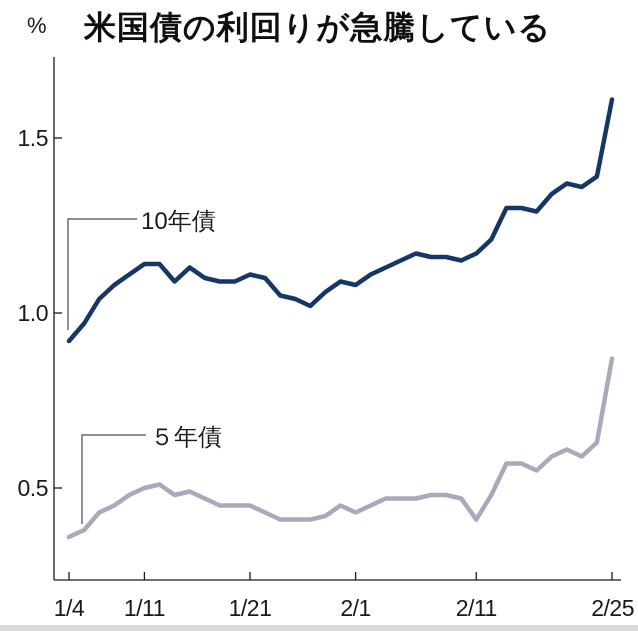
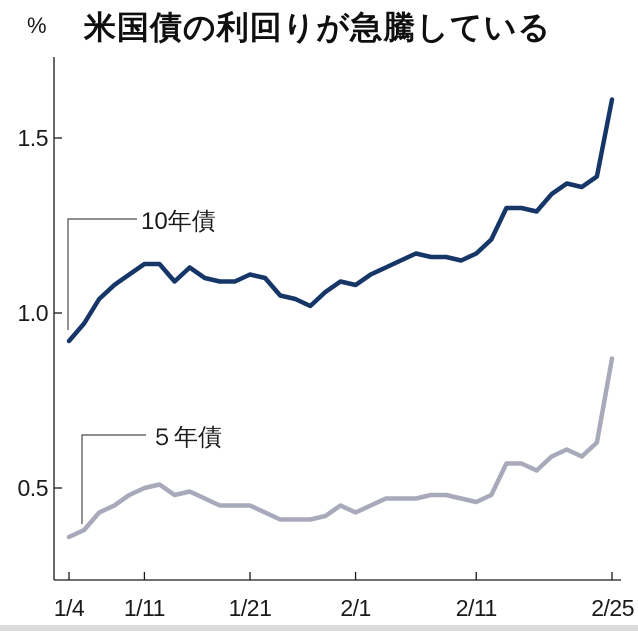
５年債/2/11: 0.41 -> 0.46
